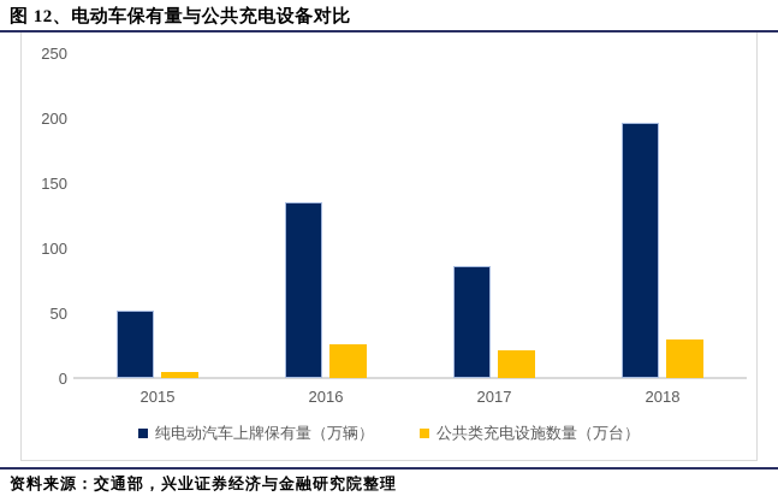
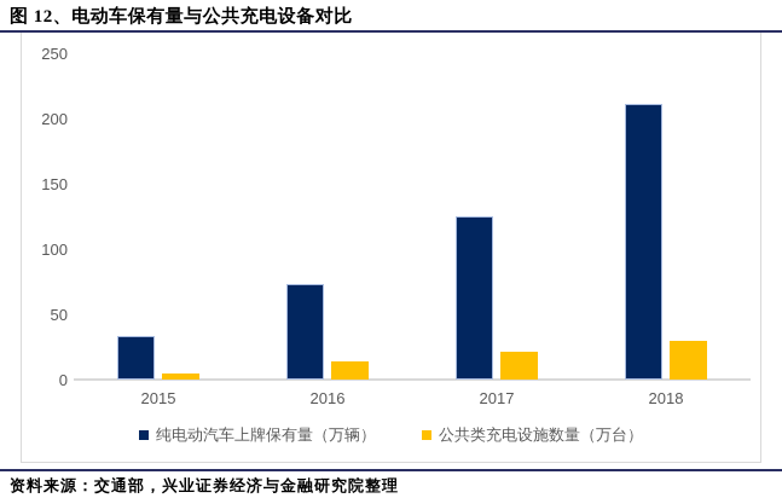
纯电动汽车上牌保有量（万辆）/2015: 52 -> 33
纯电动汽车上牌保有量（万辆）/2016: 135 -> 73
公共类充电设施数量（万台）/2016: 26 -> 14
纯电动汽车上牌保有量（万辆）/2017: 86 -> 125
纯电动汽车上牌保有量（万辆）/2018: 196 -> 211
